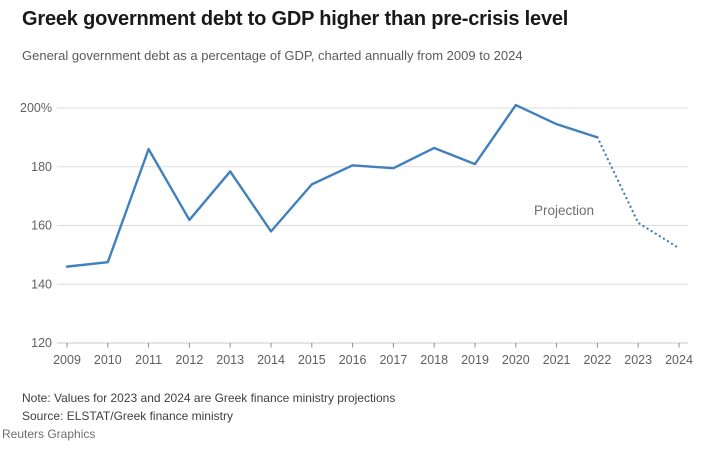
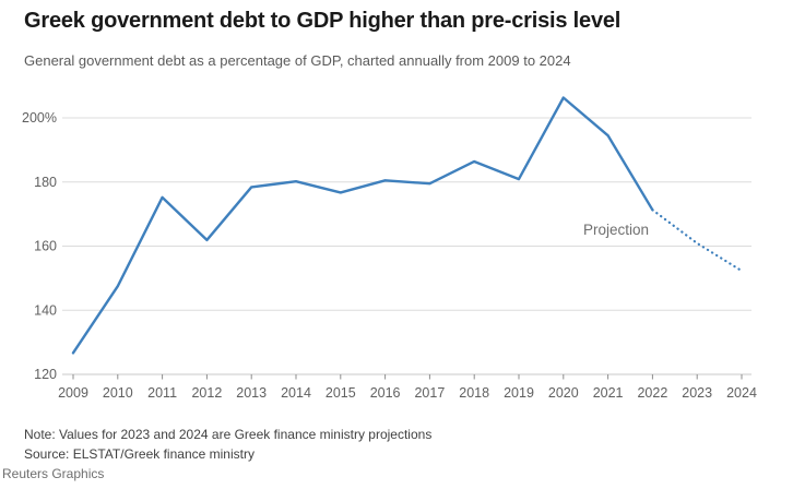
2009: 146% -> 127%
2011: 186% -> 175%
2014: 158% -> 180%
2015: 174% -> 177%
2020: 201% -> 206%
2022: 190% -> 171%
